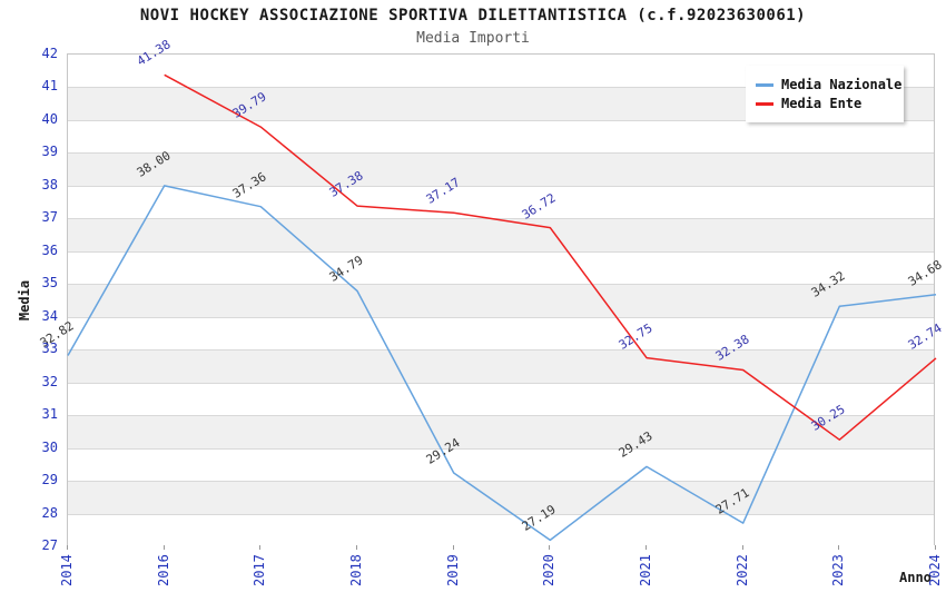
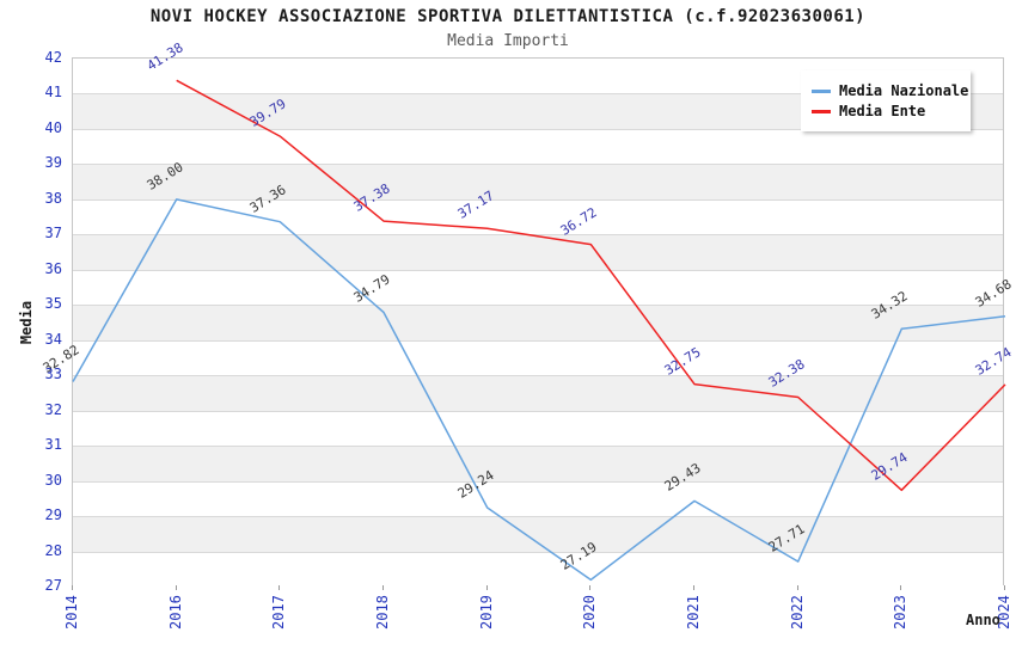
Media Ente/2023: 30.25 -> 29.74
